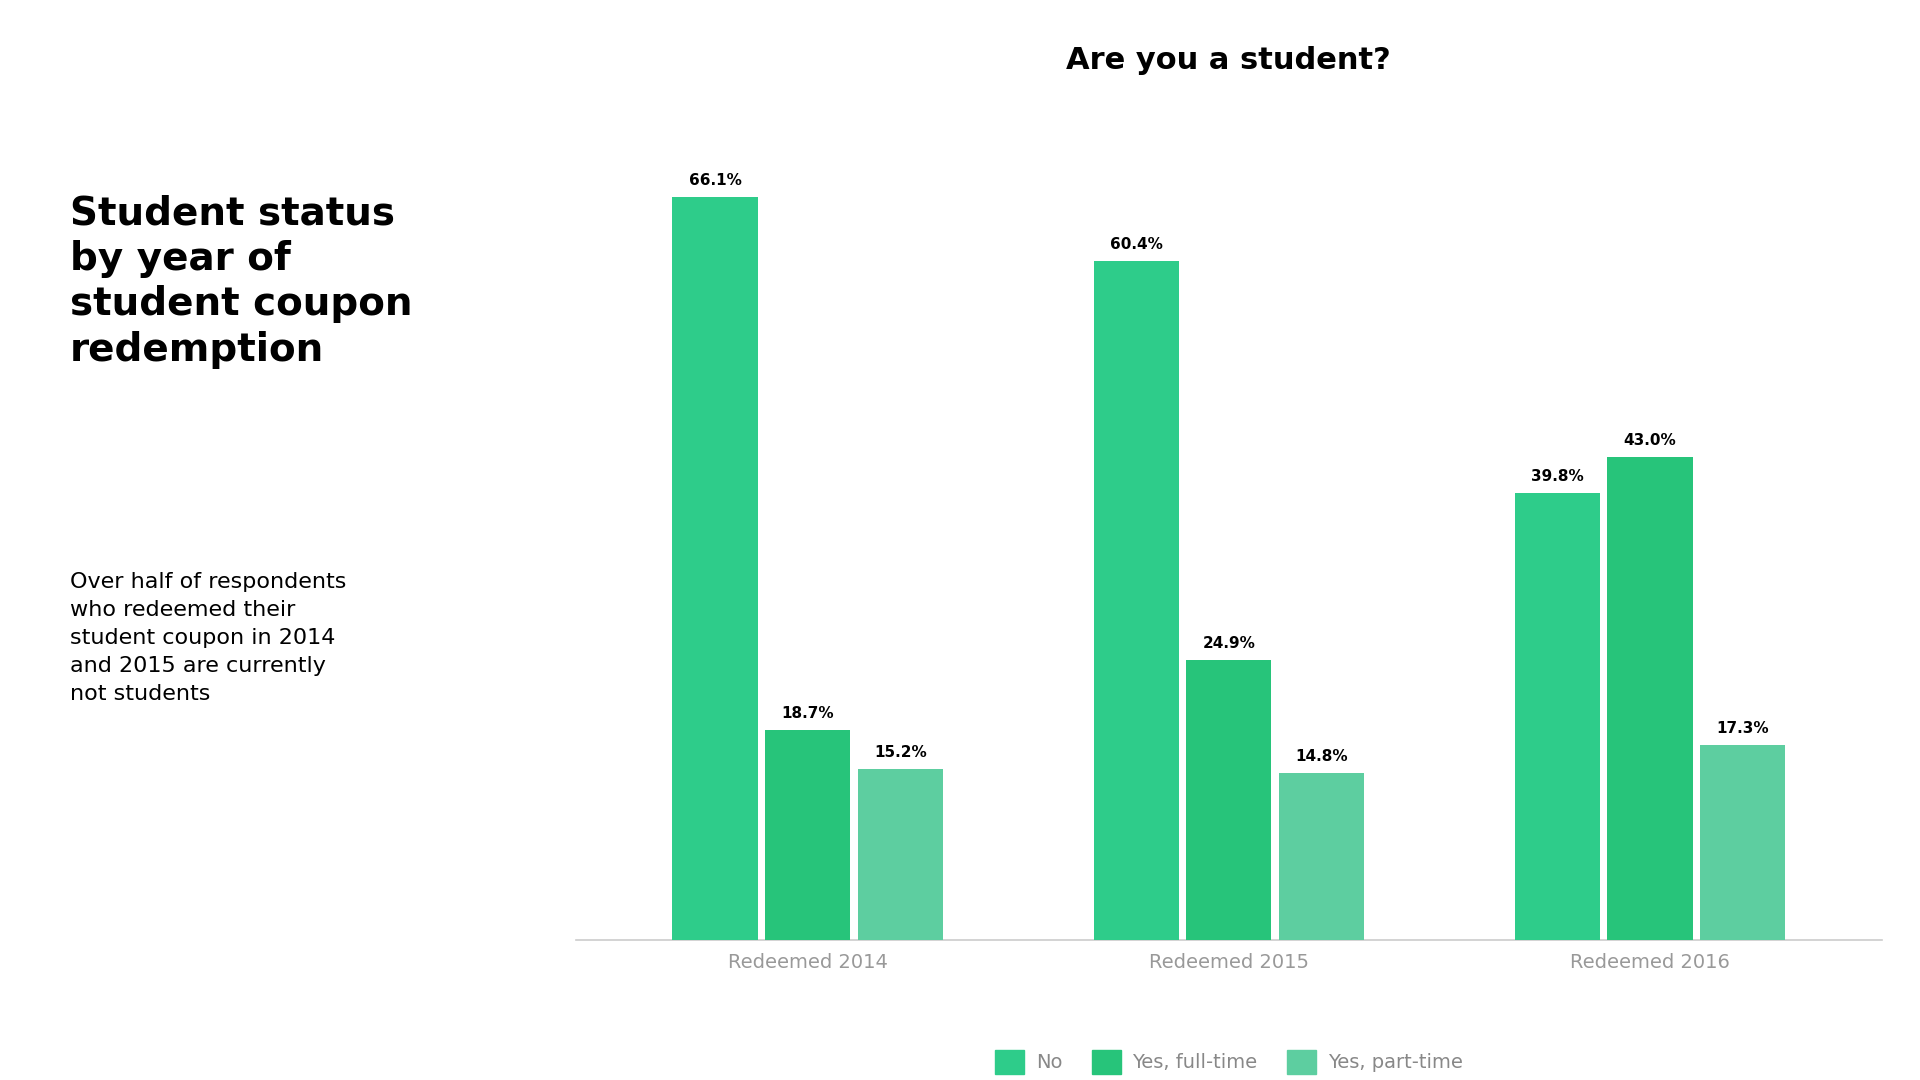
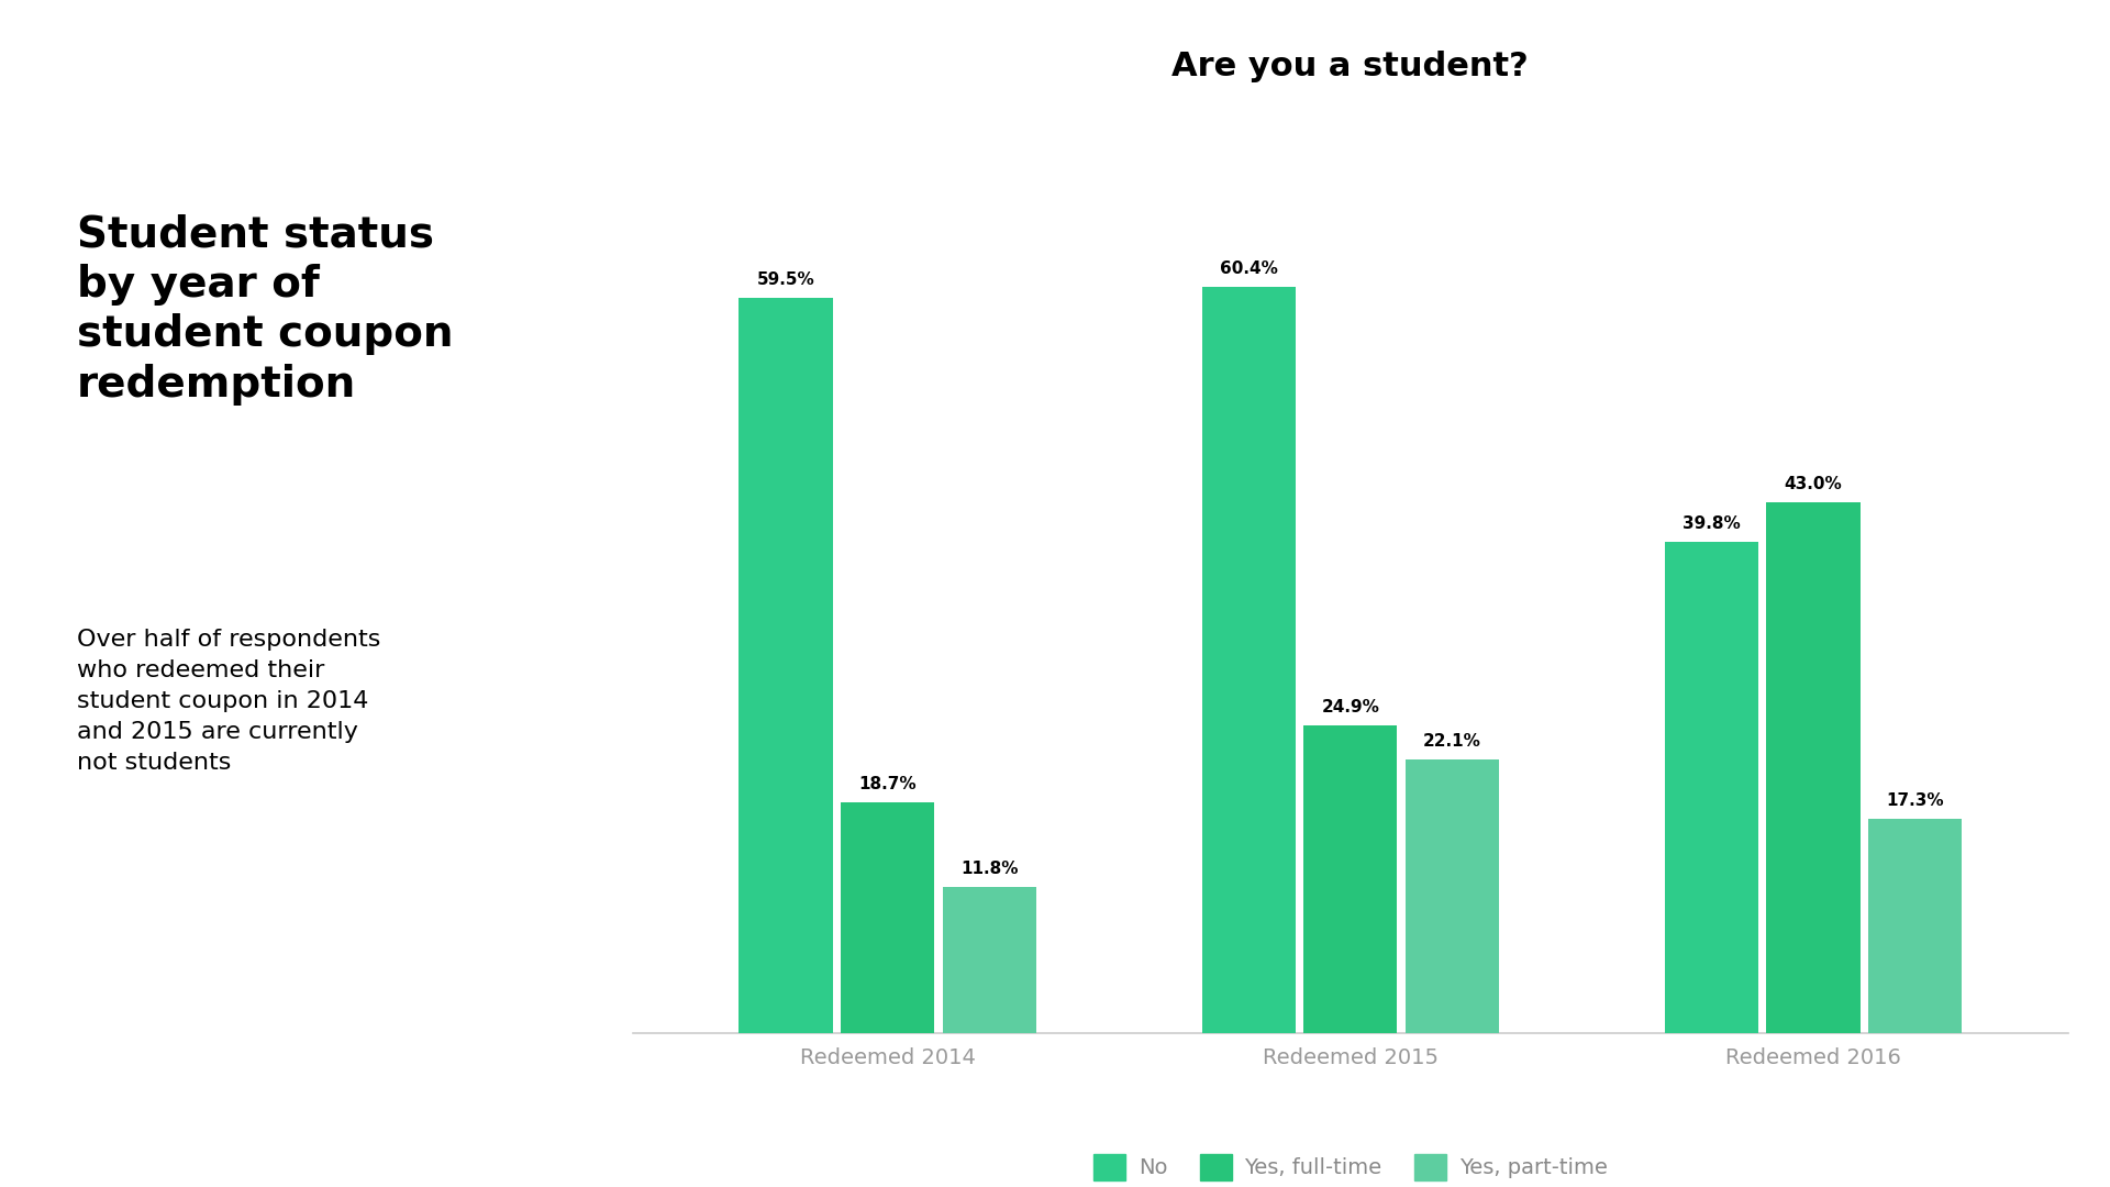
No/Redeemed 2014: 66.1% -> 59.5%
Yes, part-time/Redeemed 2014: 15.2% -> 11.8%
Yes, part-time/Redeemed 2015: 14.8% -> 22.1%
